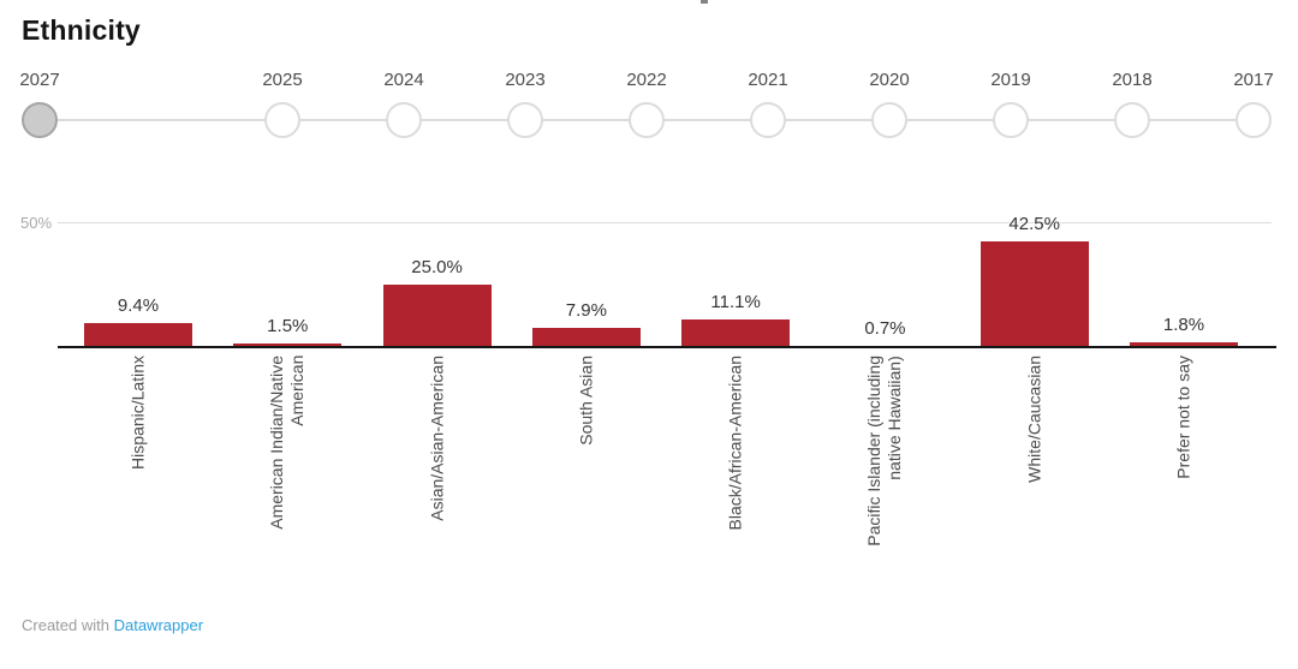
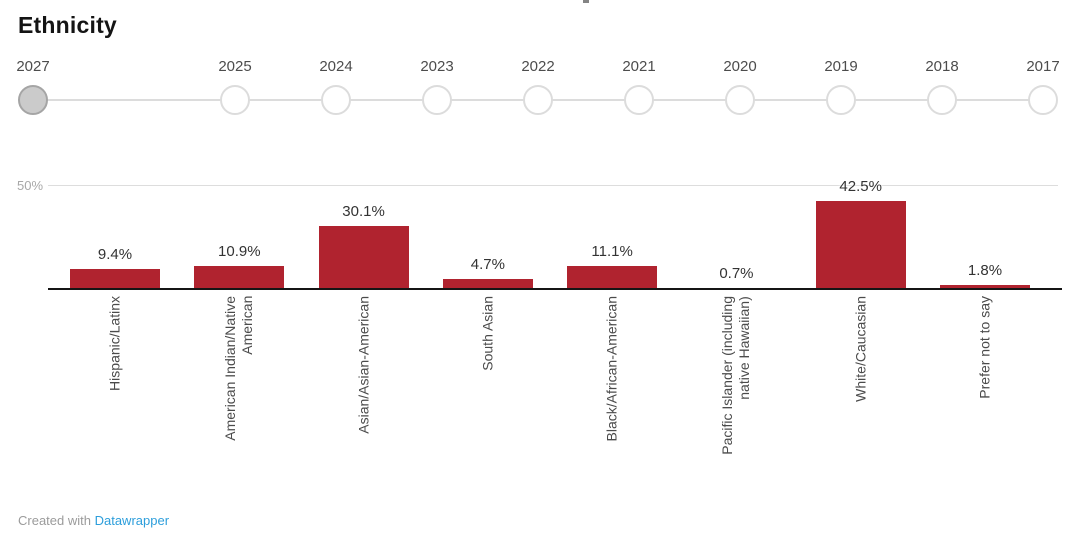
American Indian/Native American: 1.5% -> 10.9%
Asian/Asian-American: 25.0% -> 30.1%
South Asian: 7.9% -> 4.7%
